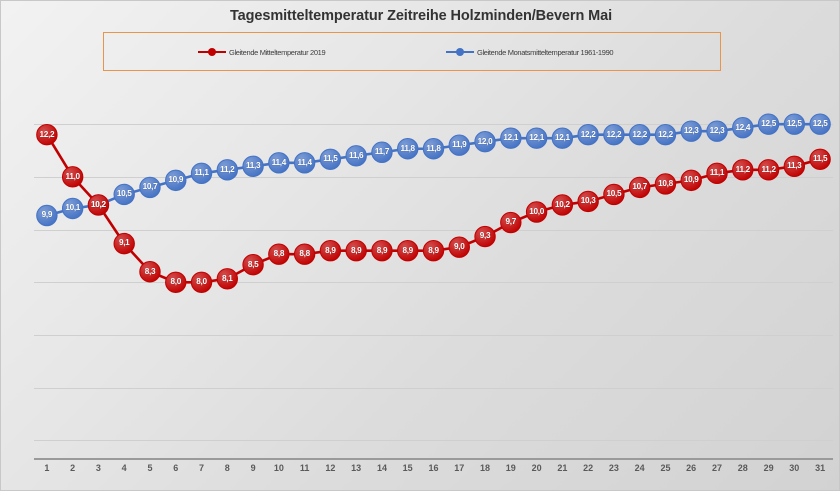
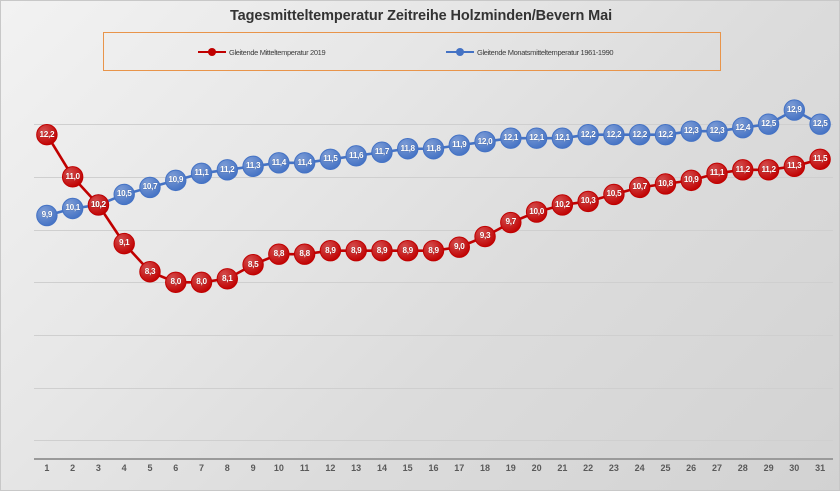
Gleitende Monatsmitteltemperatur 1961-1990/30: 12,5 -> 12,9
